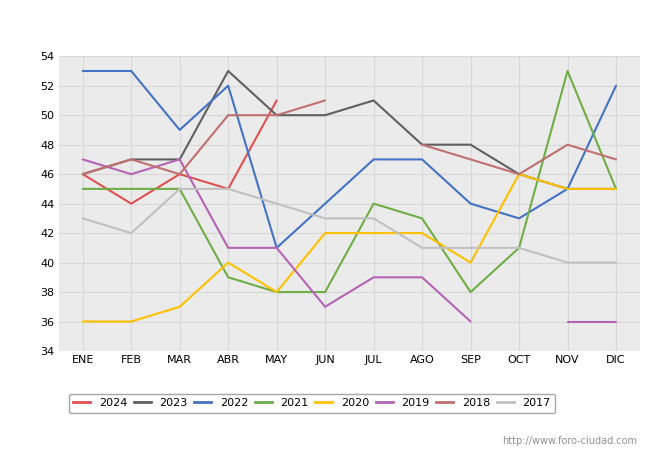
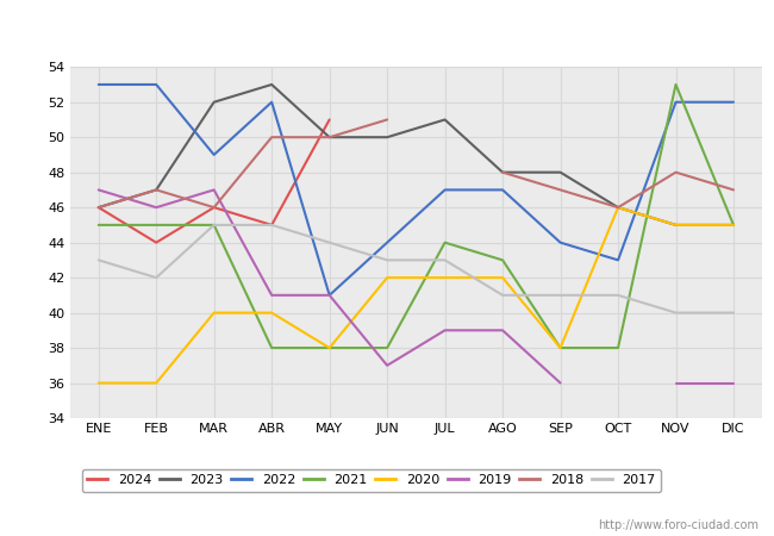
2023/MAR: 47 -> 52
2020/MAR: 37 -> 40
2021/ABR: 39 -> 38
2020/SEP: 40 -> 38
2021/OCT: 41 -> 38
2022/NOV: 45 -> 52
